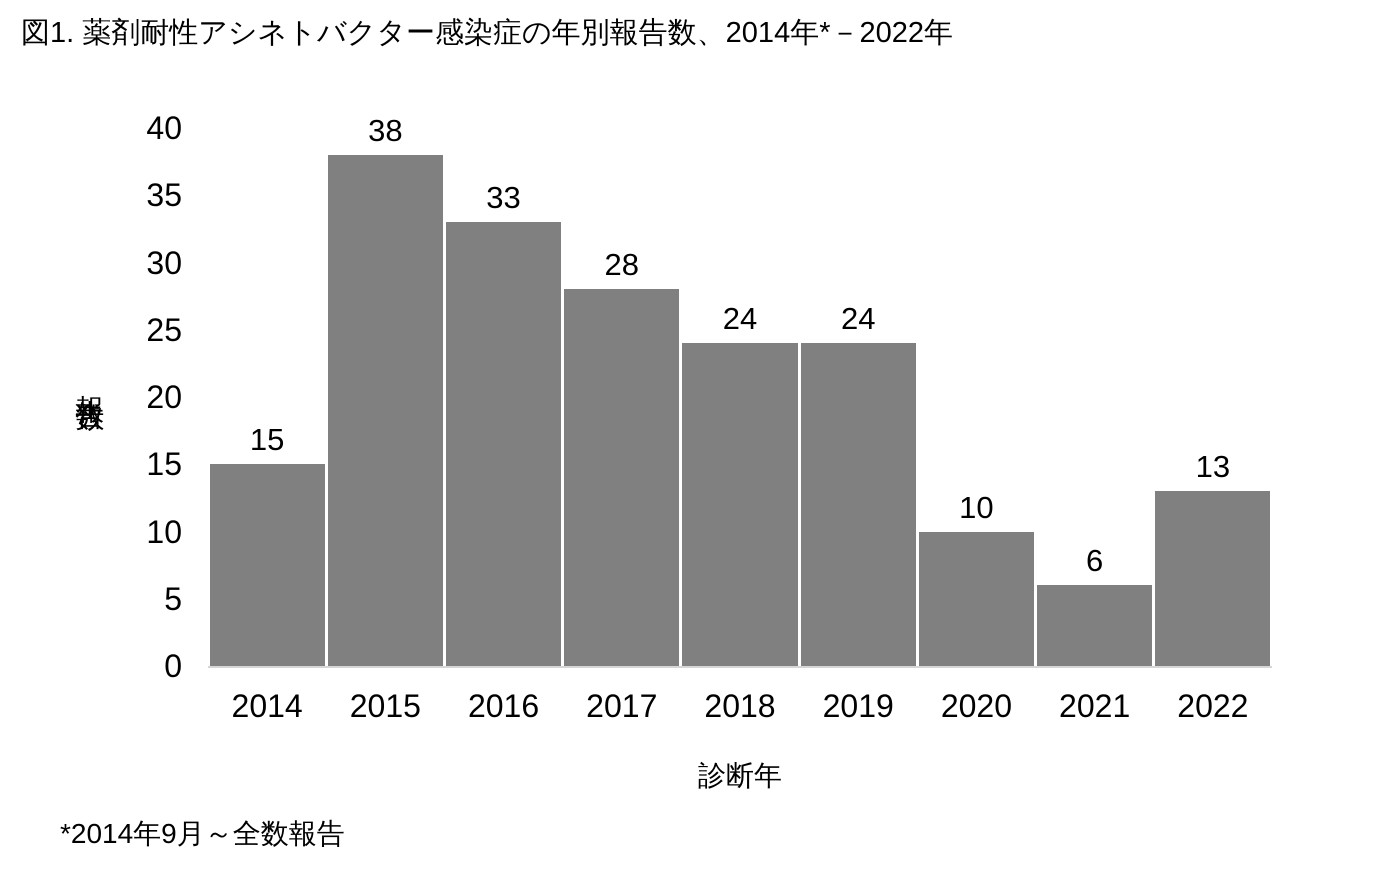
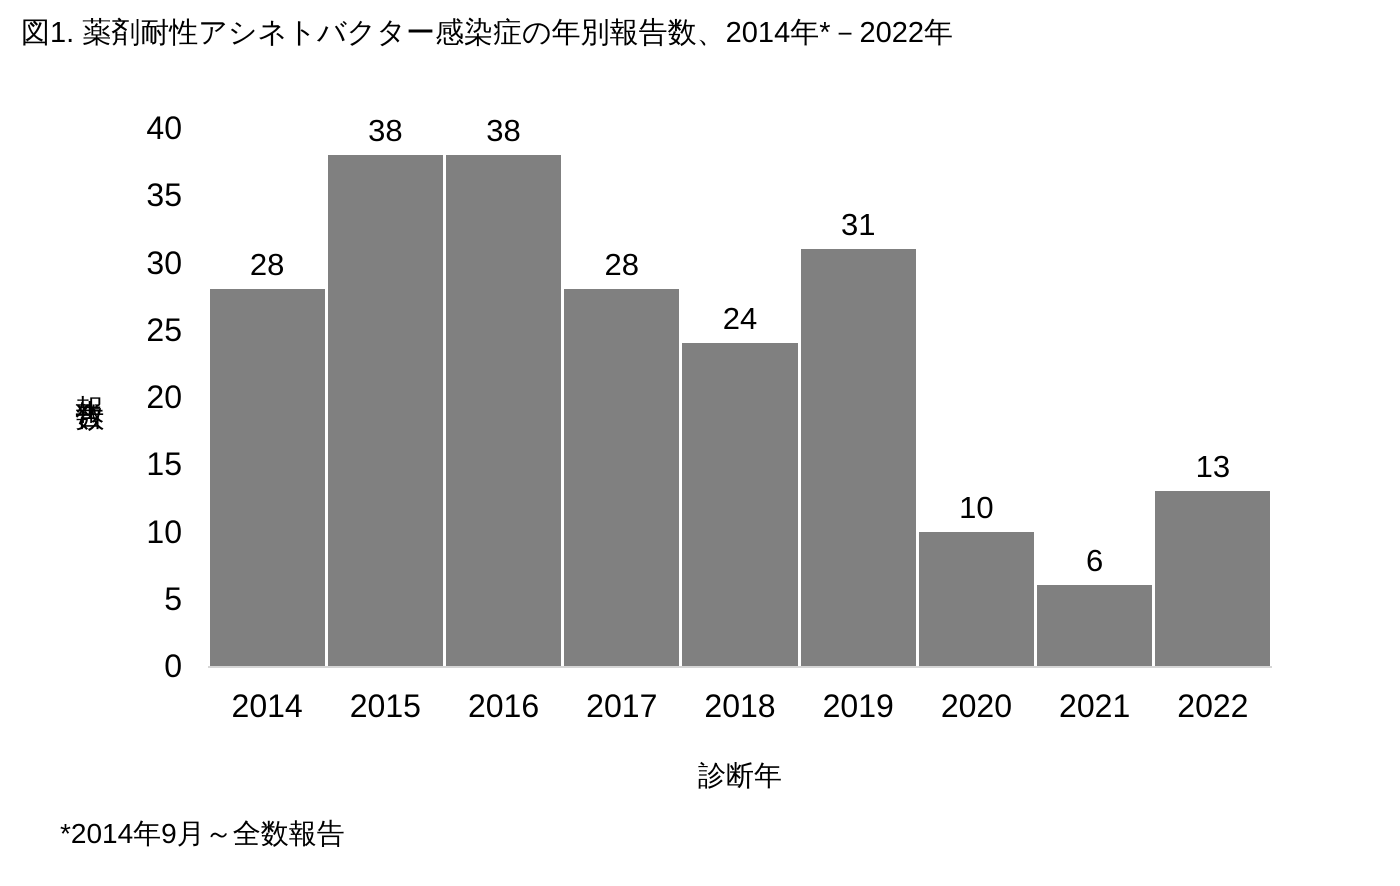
2014: 15 -> 28
2016: 33 -> 38
2019: 24 -> 31
